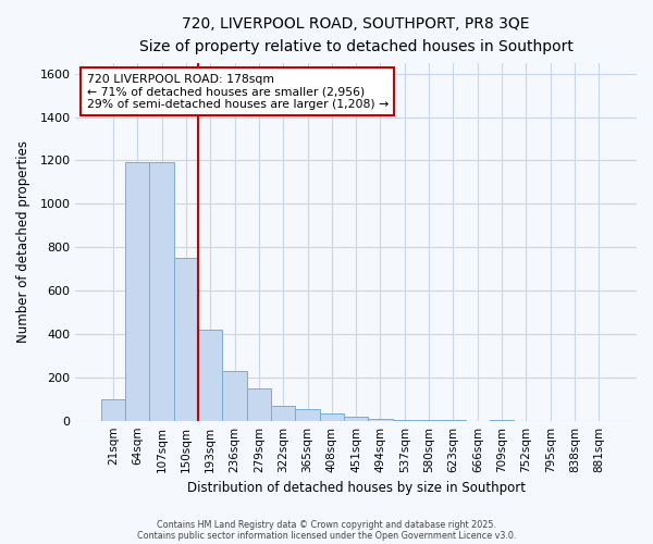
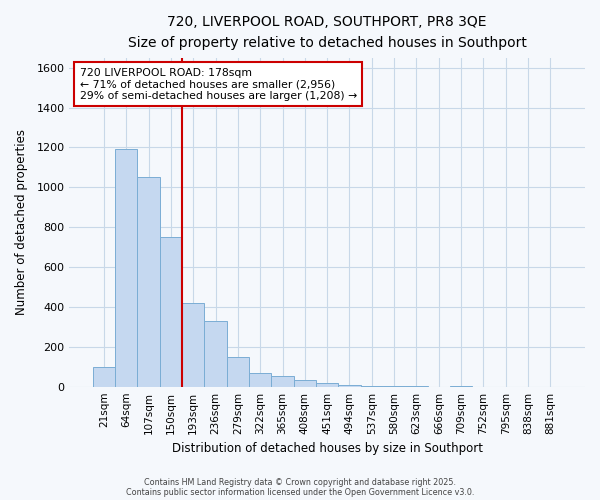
107sqm: 1190 -> 1050
236sqm: 230 -> 330
